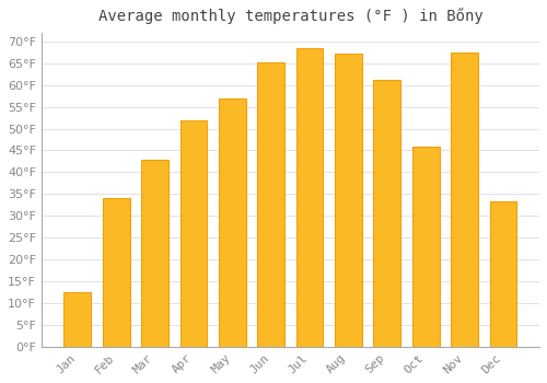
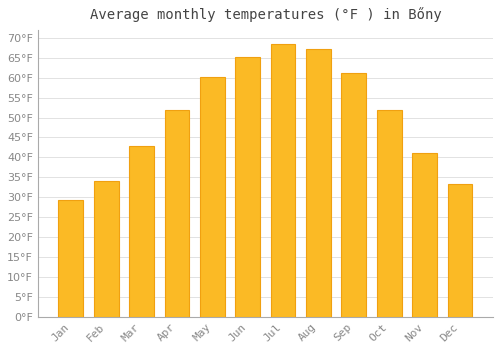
Jan: 12.5°F -> 29.3°F
May: 57.0°F -> 60.3°F
Oct: 46.0°F -> 51.8°F
Nov: 67.5°F -> 41.2°F
